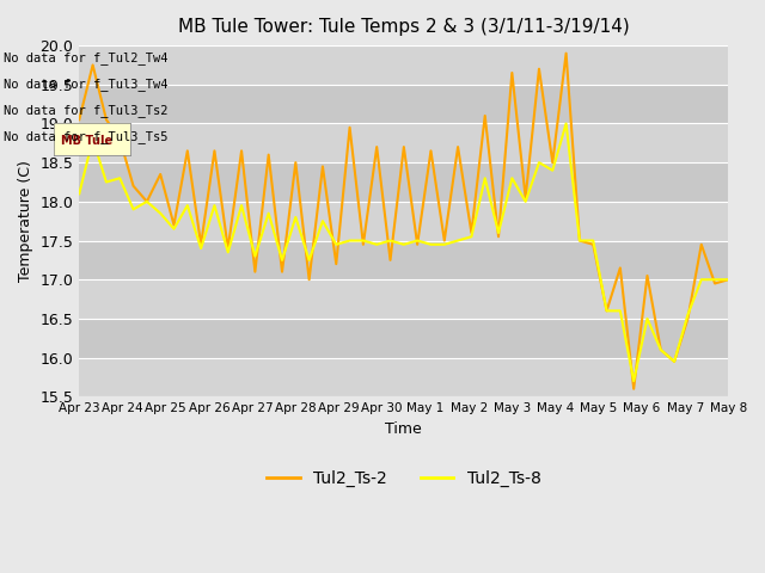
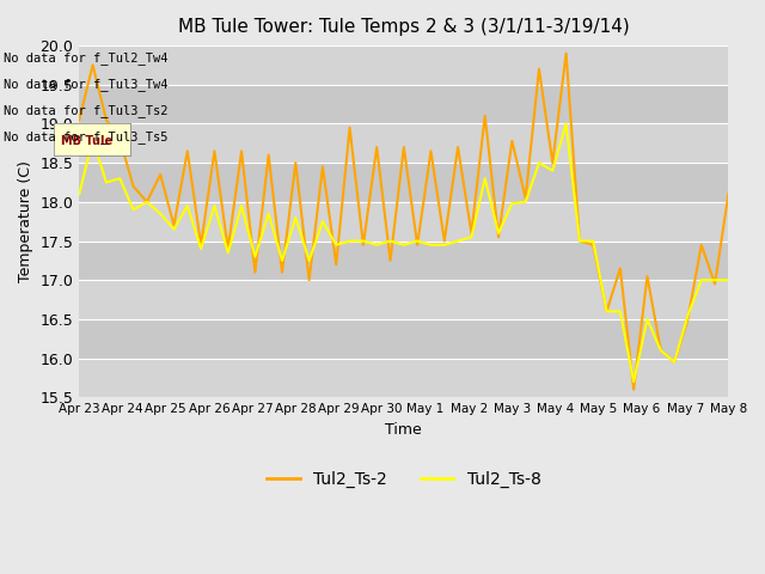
Tul2_Ts-2/May 3: 19.65 -> 18.78
Tul2_Ts-8/May 3: 18.30 -> 17.98
Tul2_Ts-2/May 8: 17.00 -> 18.10
